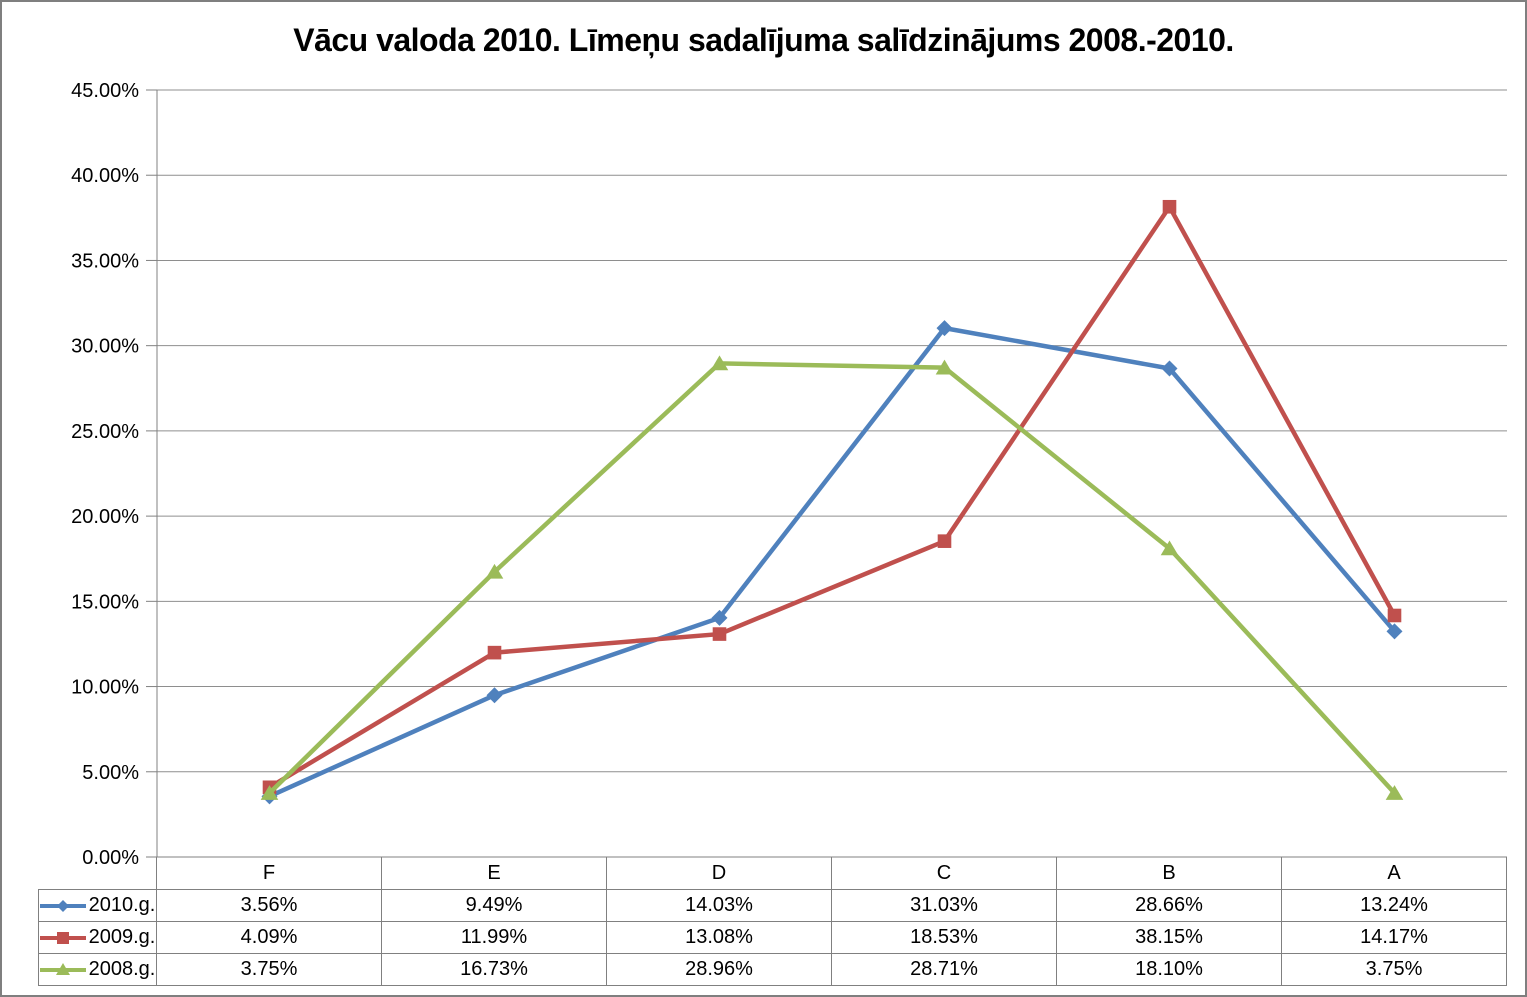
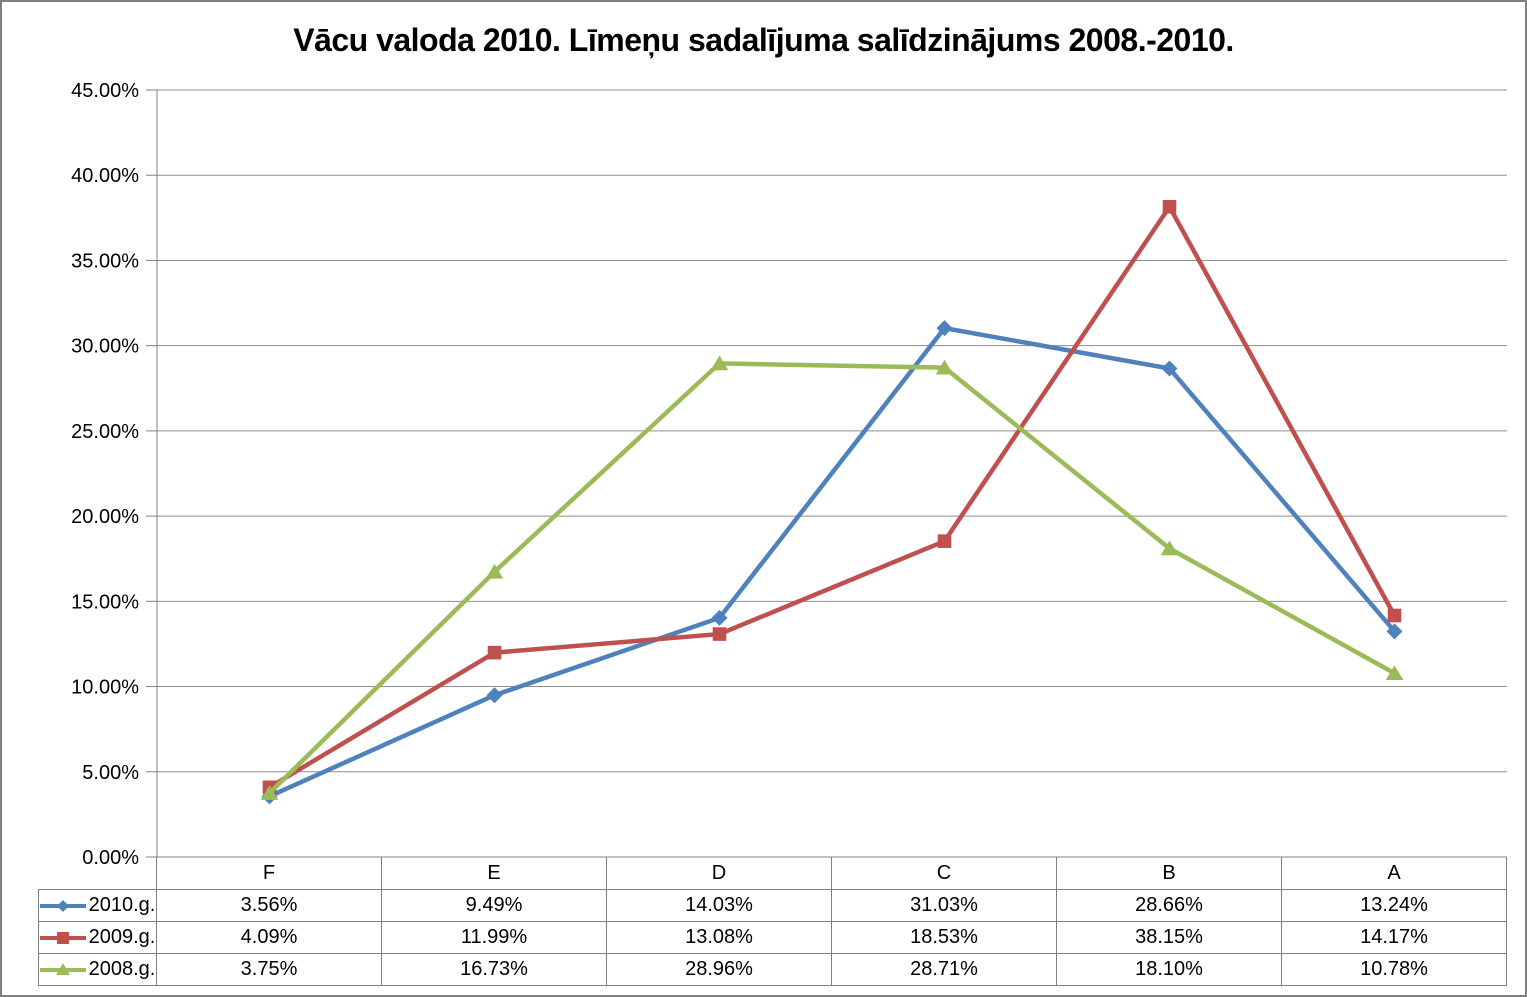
2008.g./A: 3.75% -> 10.78%
